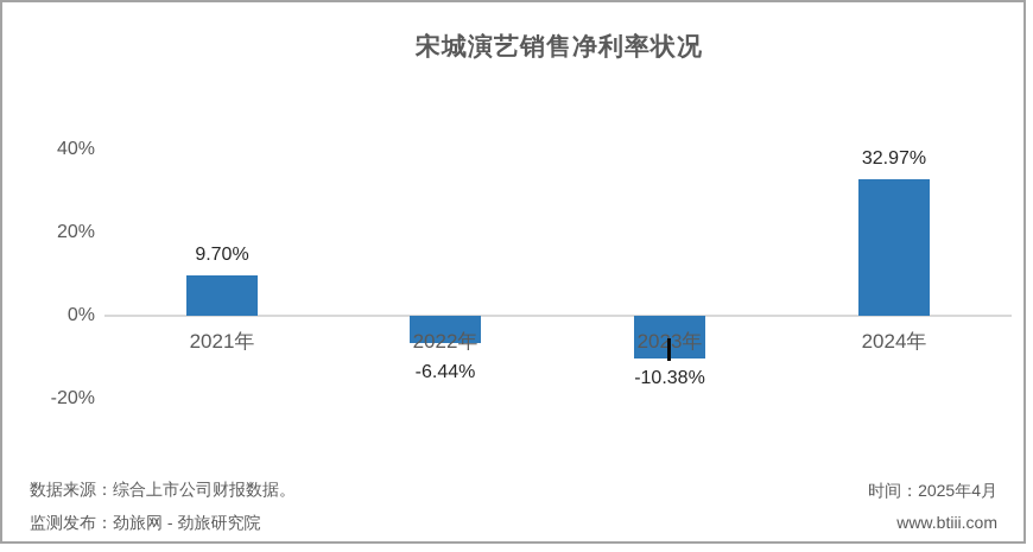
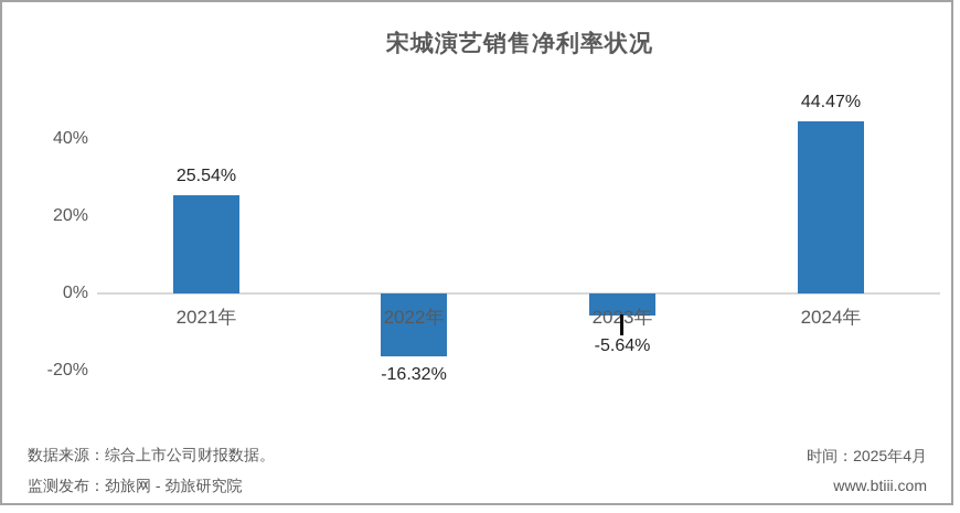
2021年: 9.70% -> 25.54%
2022年: -6.44% -> -16.32%
2023年: -10.38% -> -5.64%
2024年: 32.97% -> 44.47%
